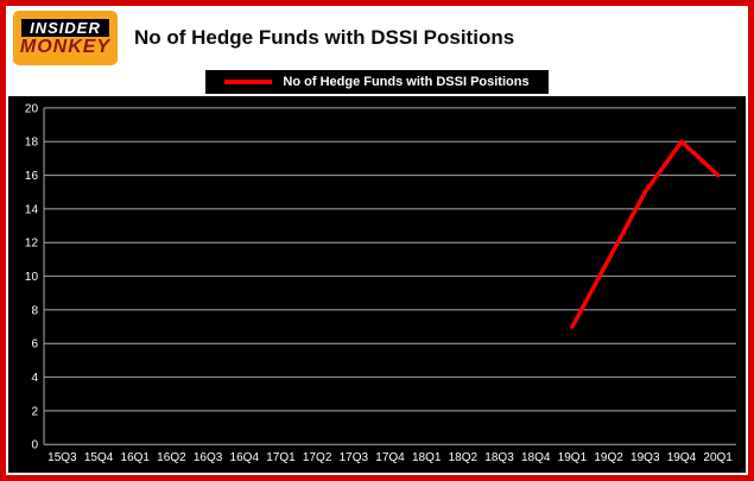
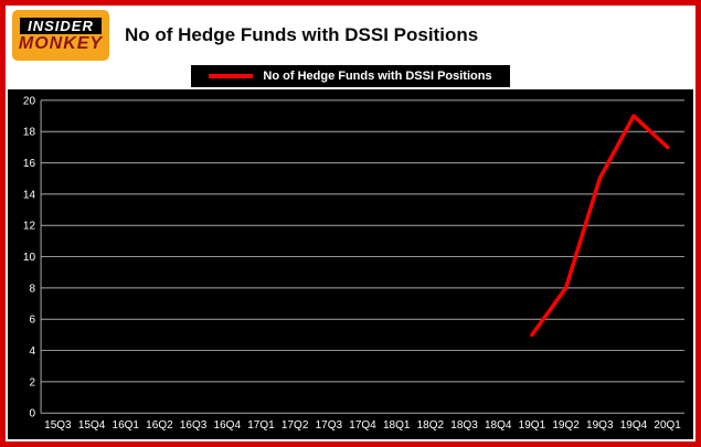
19Q1: 7 -> 5
19Q2: 11 -> 8
19Q4: 18 -> 19
20Q1: 16 -> 17
